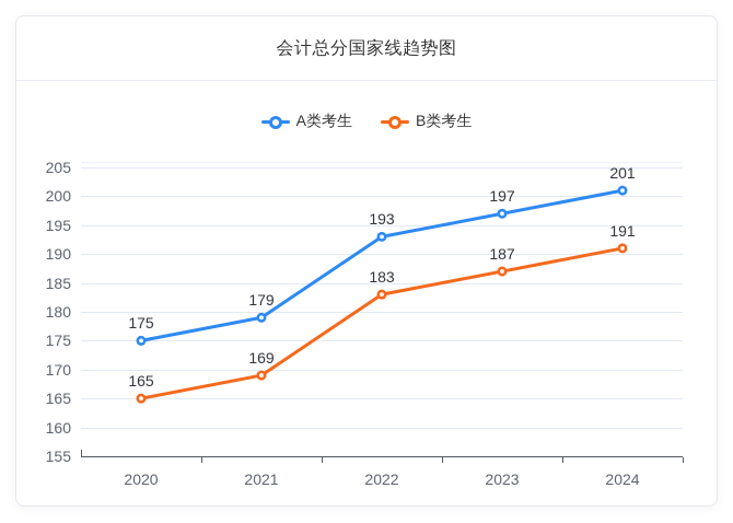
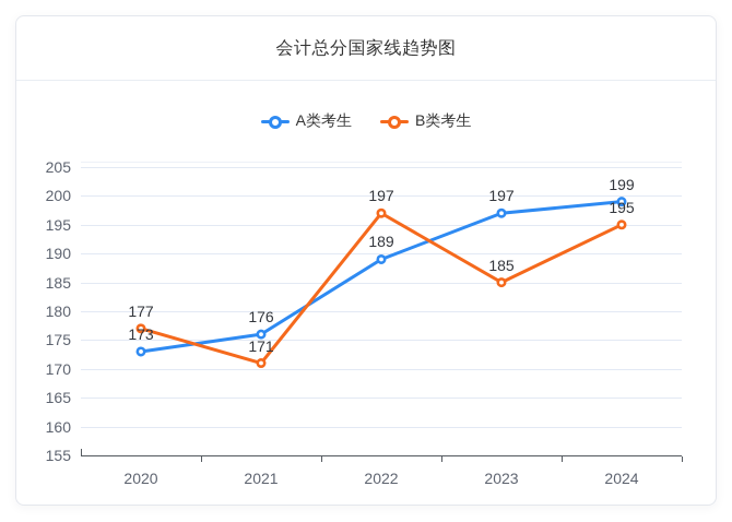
A类考生/2020: 175 -> 173
B类考生/2020: 165 -> 177
A类考生/2021: 179 -> 176
B类考生/2021: 169 -> 171
A类考生/2022: 193 -> 189
B类考生/2022: 183 -> 197
B类考生/2023: 187 -> 185
A类考生/2024: 201 -> 199
B类考生/2024: 191 -> 195
